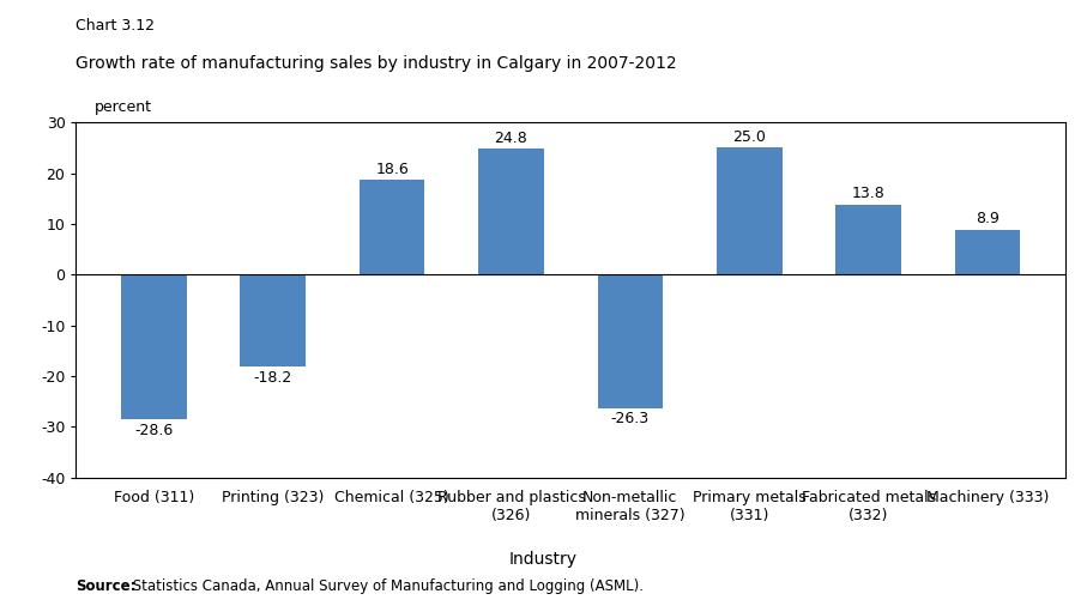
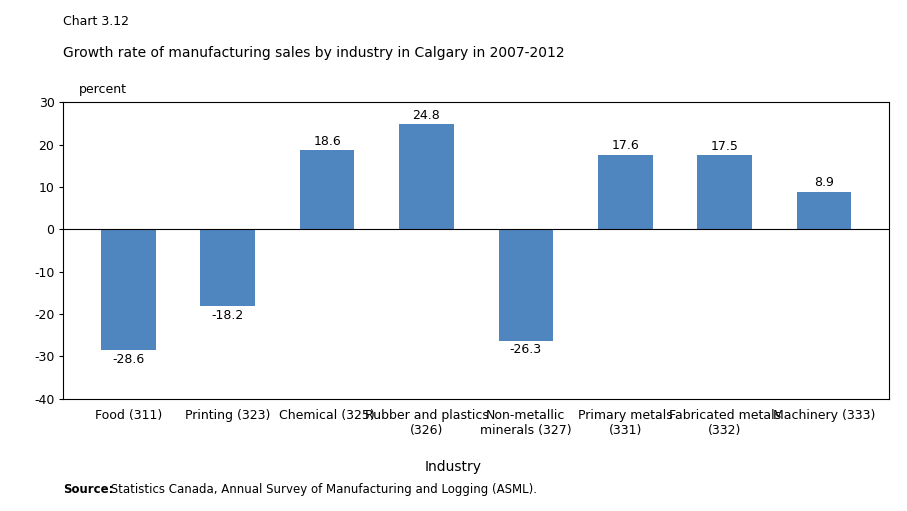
Primary metals (331): 25.0 -> 17.6
Fabricated metals (332): 13.8 -> 17.5
